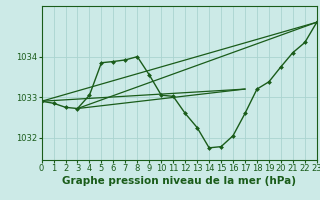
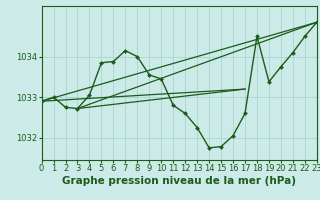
1: 1032.85 -> 1033.00
7: 1033.92 -> 1034.15
10: 1033.05 -> 1033.45
11: 1033.02 -> 1032.80
18: 1033.20 -> 1034.50
22: 1034.35 -> 1034.50
